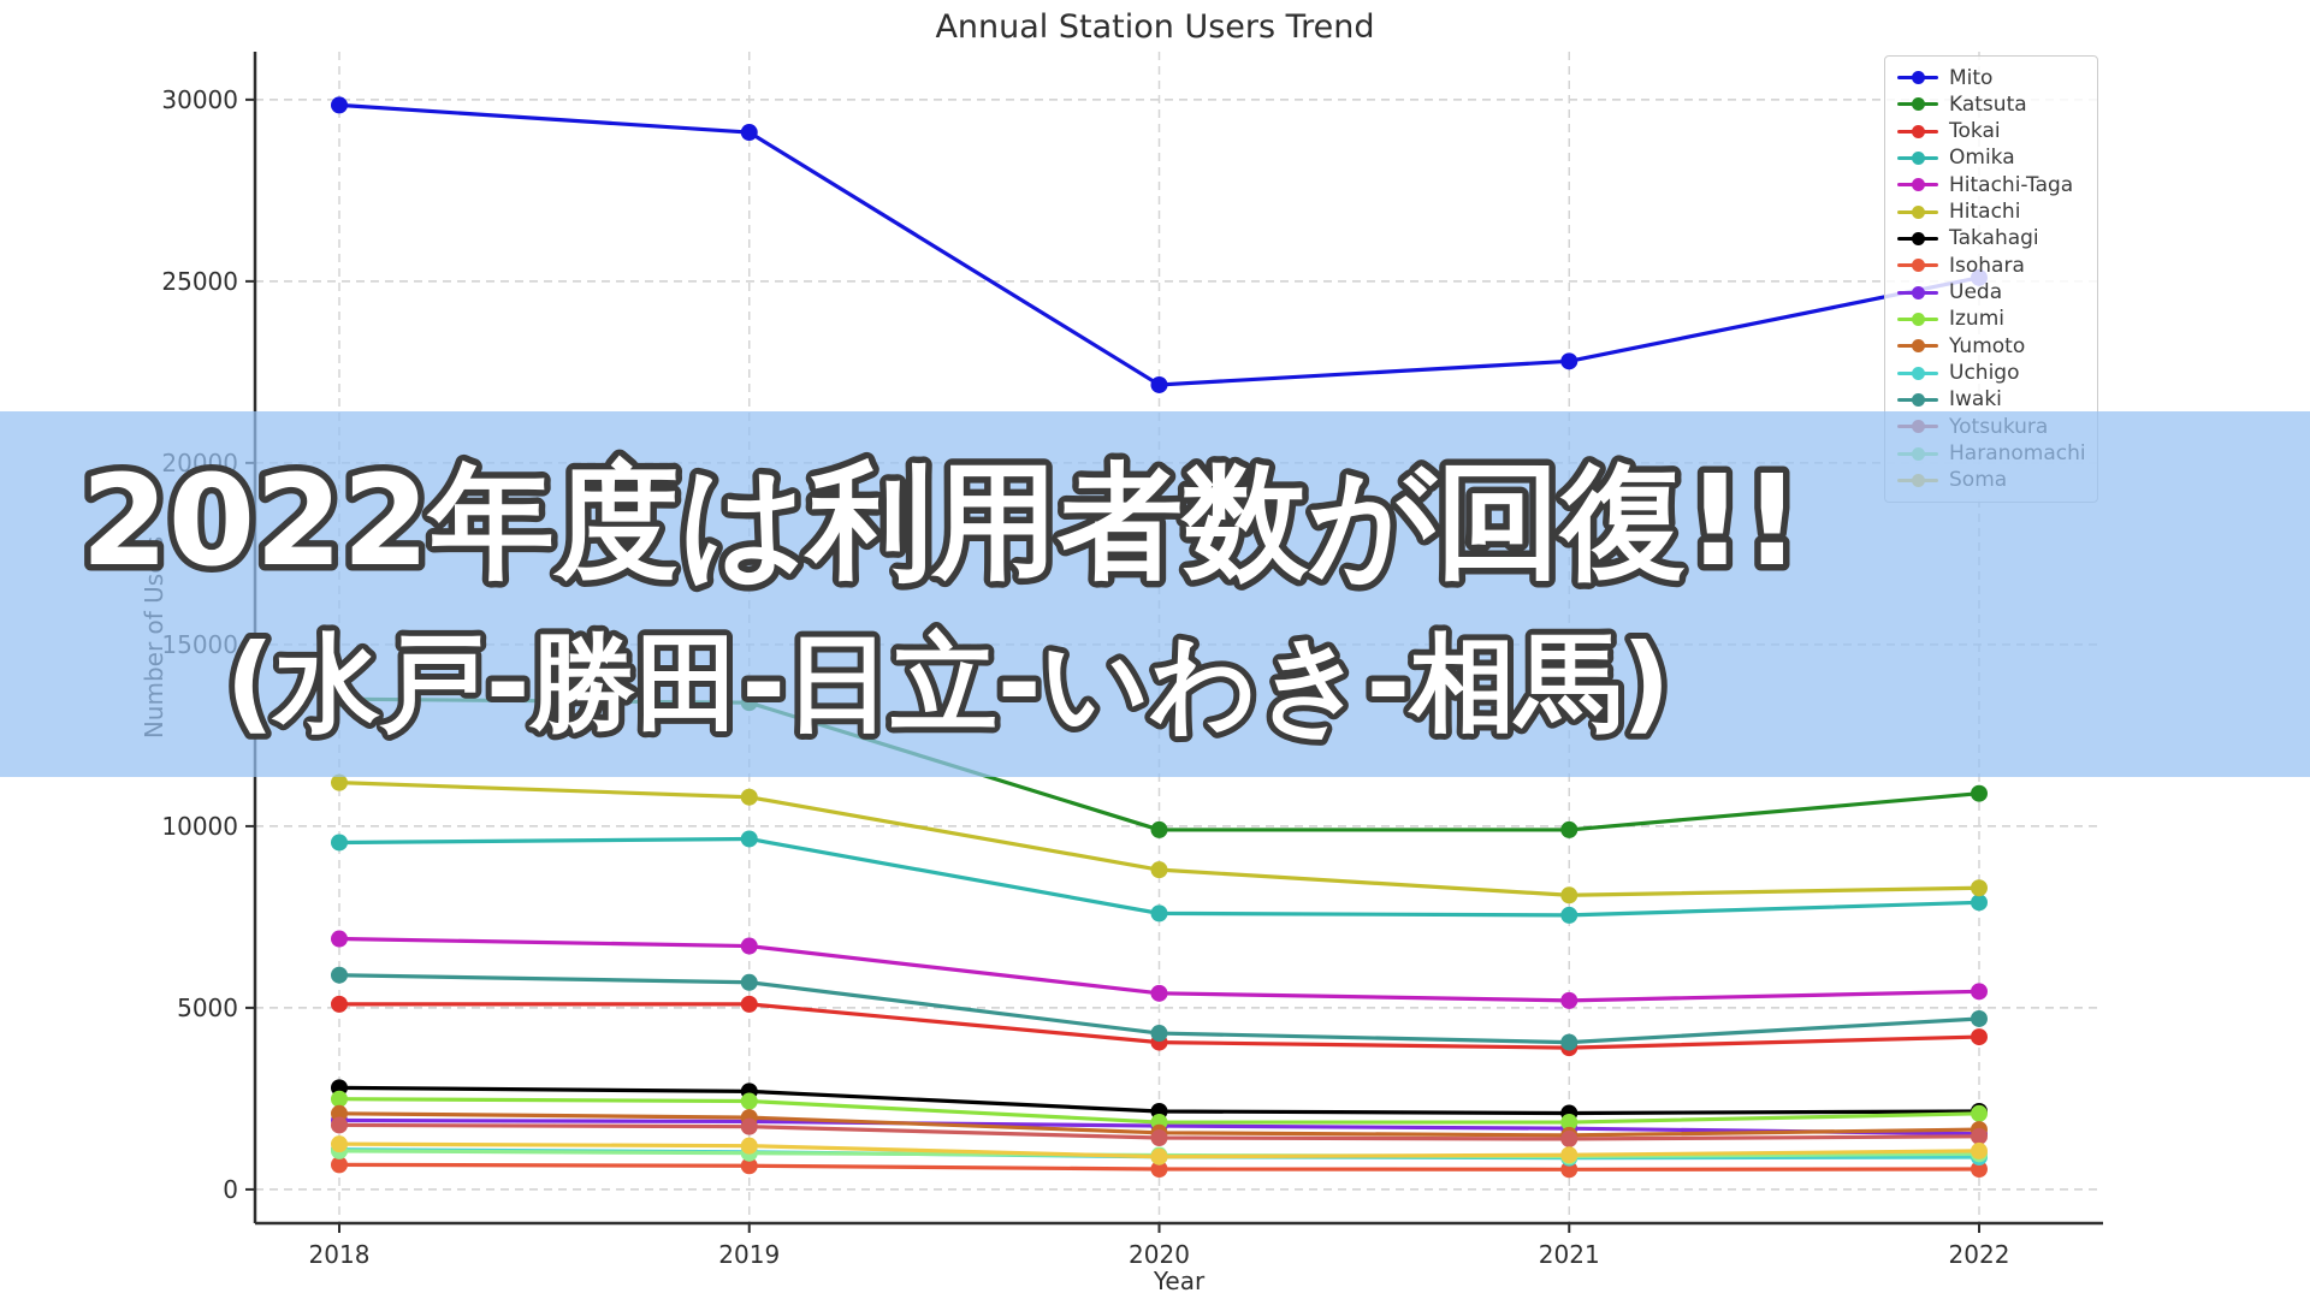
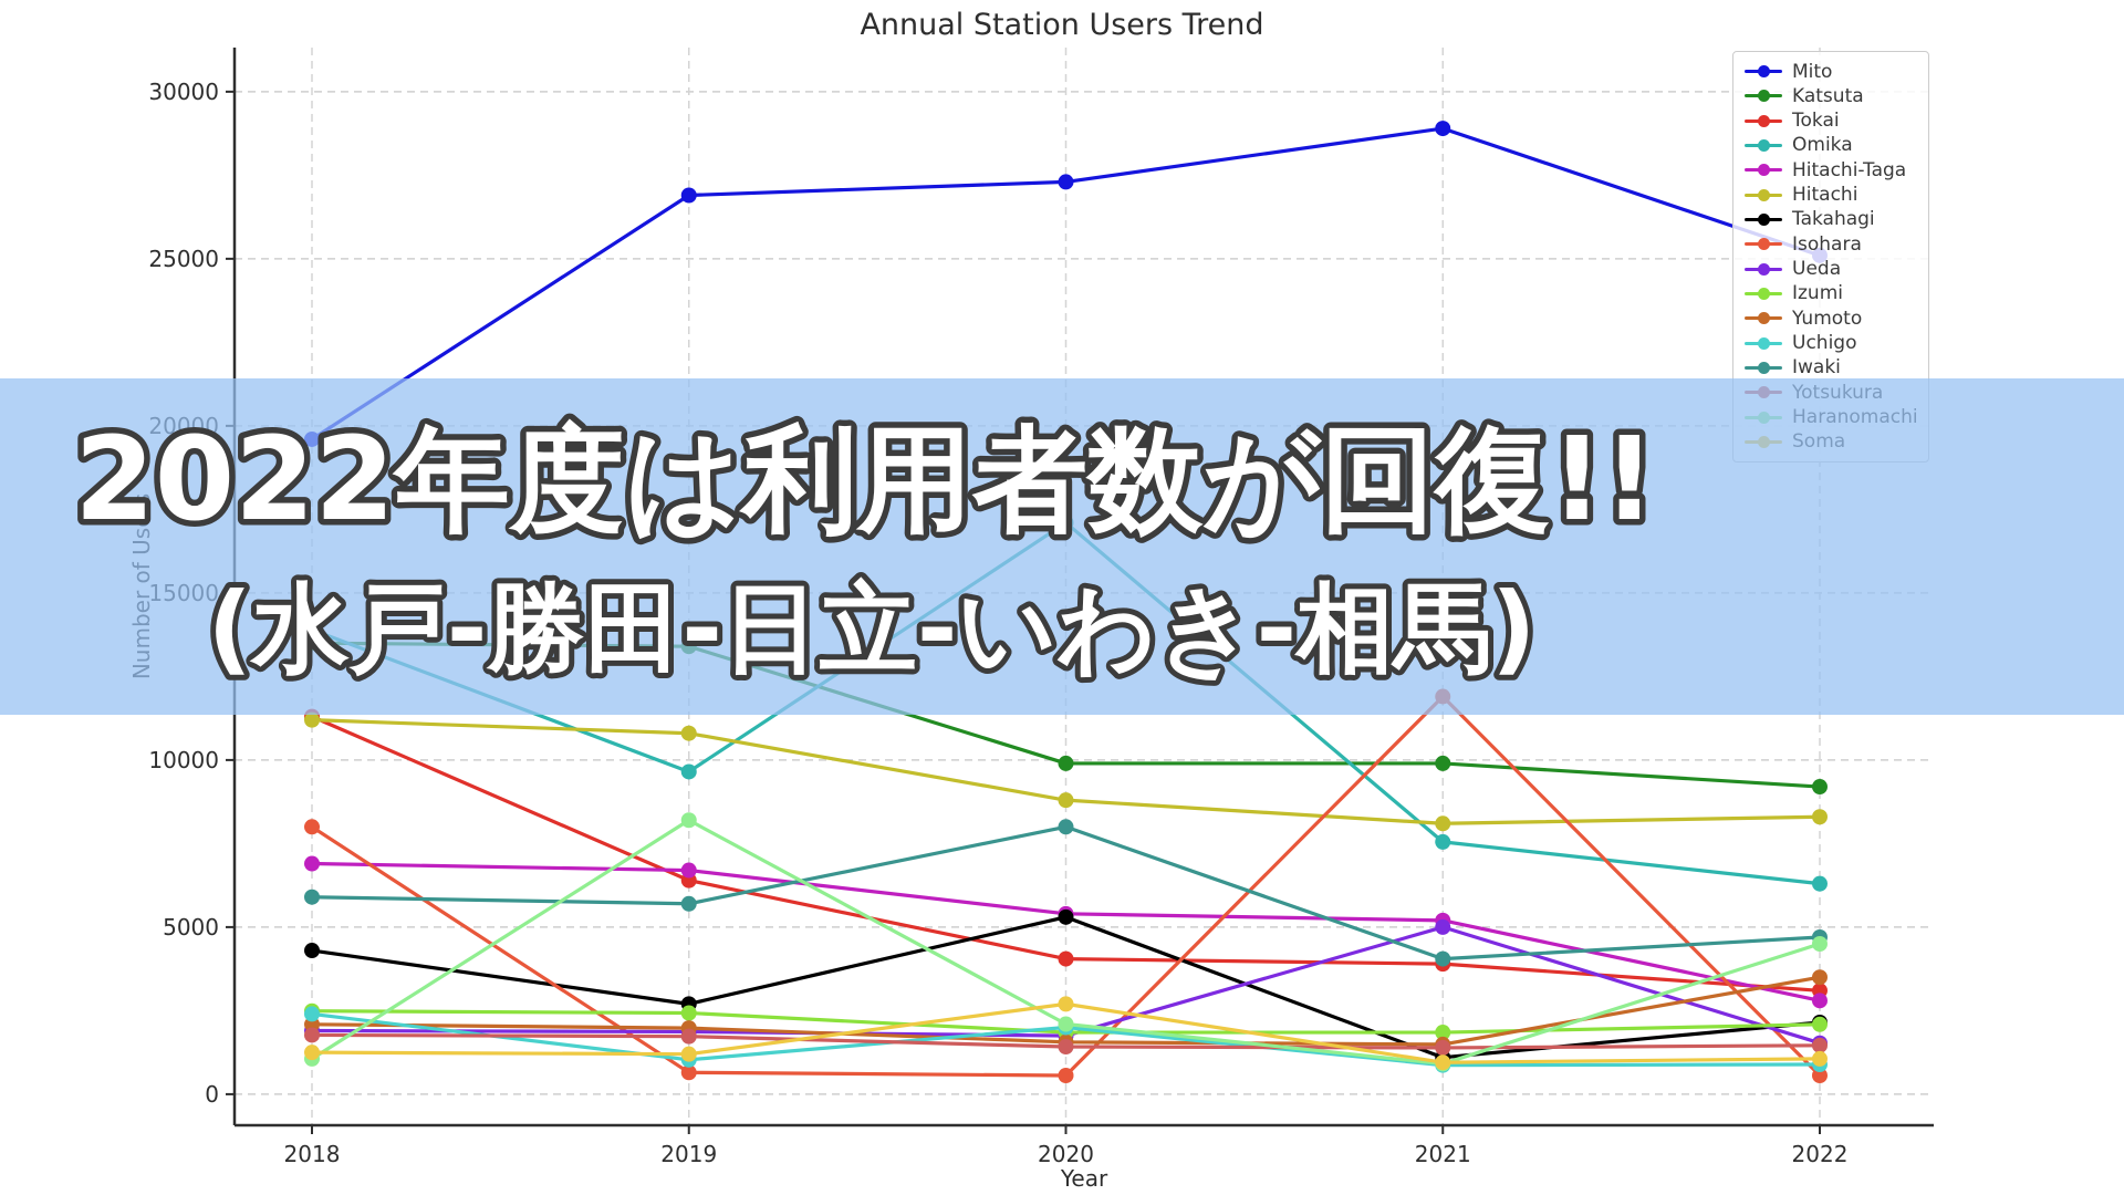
Mito/2018: 29800 -> 19600
Tokai/2018: 5100 -> 11300
Omika/2018: 9600 -> 13900
Takahagi/2018: 2800 -> 4300
Isohara/2018: 700 -> 8000
Uchigo/2018: 1100 -> 2400
Mito/2019: 29100 -> 26900
Tokai/2019: 5100 -> 6400
Haranomachi/2019: 1000 -> 8200
Mito/2020: 22200 -> 27300
Omika/2020: 7600 -> 17100
Takahagi/2020: 2200 -> 5300
Uchigo/2020: 900 -> 2000
Iwaki/2020: 4300 -> 8000
Haranomachi/2020: 900 -> 2100
Soma/2020: 900 -> 2700
Mito/2021: 22800 -> 28900
Takahagi/2021: 2100 -> 1100
Isohara/2021: 600 -> 11900
Ueda/2021: 1700 -> 5000
Katsuta/2022: 10900 -> 9200
Tokai/2022: 4200 -> 3100
Omika/2022: 7900 -> 6300
Hitachi-Taga/2022: 5400 -> 2800
Yumoto/2022: 1600 -> 3500
Haranomachi/2022: 1000 -> 4500
